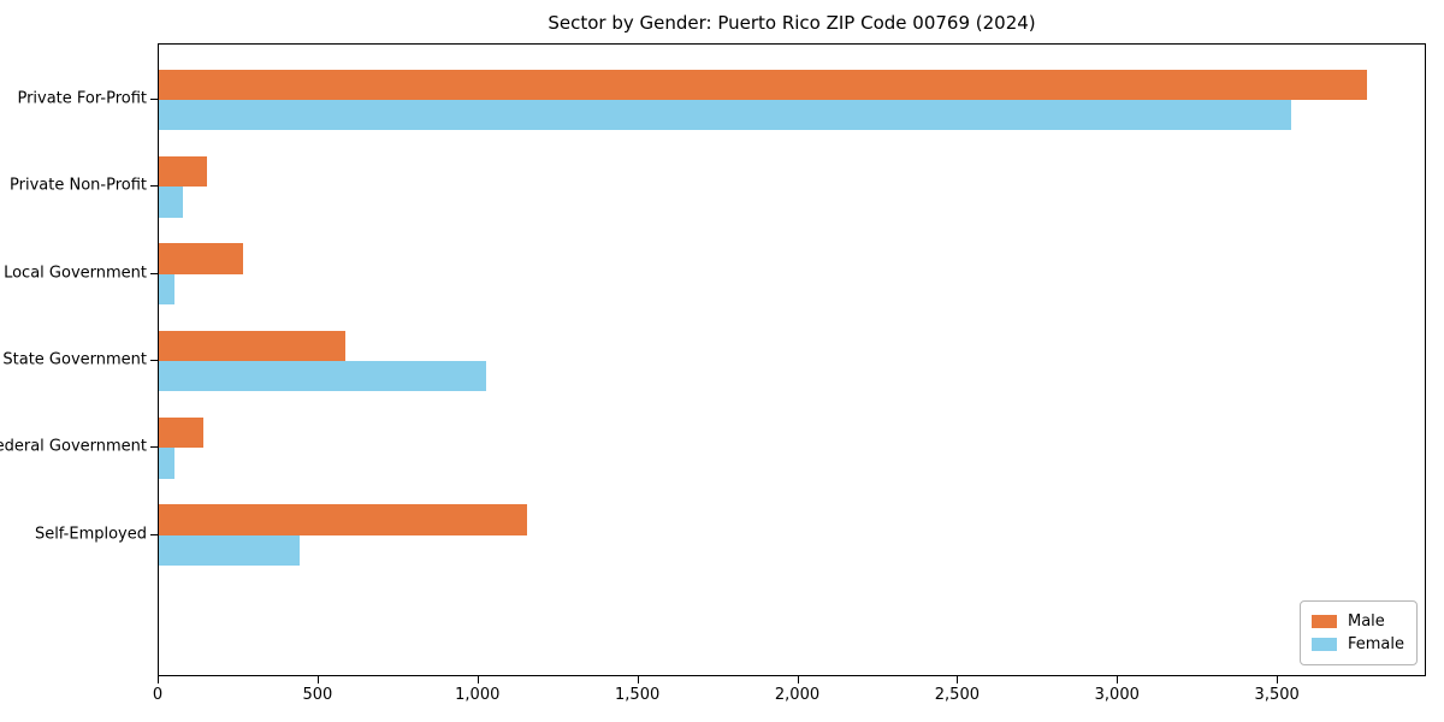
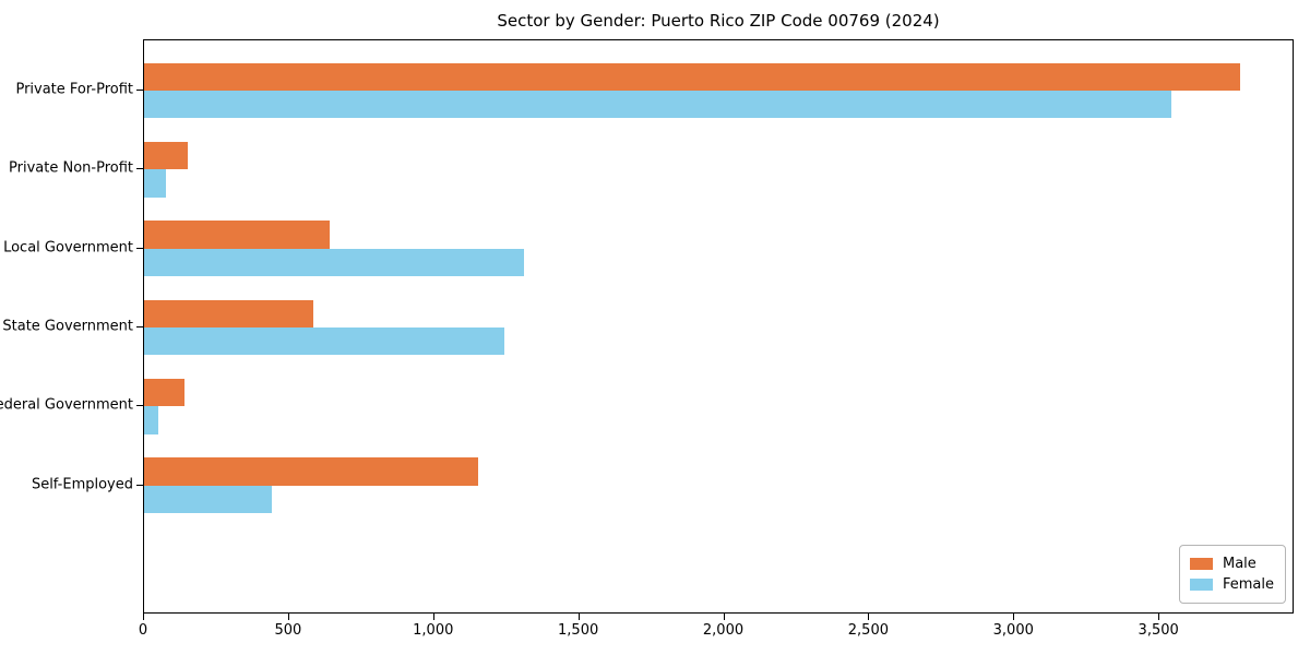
Male/Local Government: 260 -> 640
Female/Local Government: 50 -> 1310
Female/State Government: 1020 -> 1240
